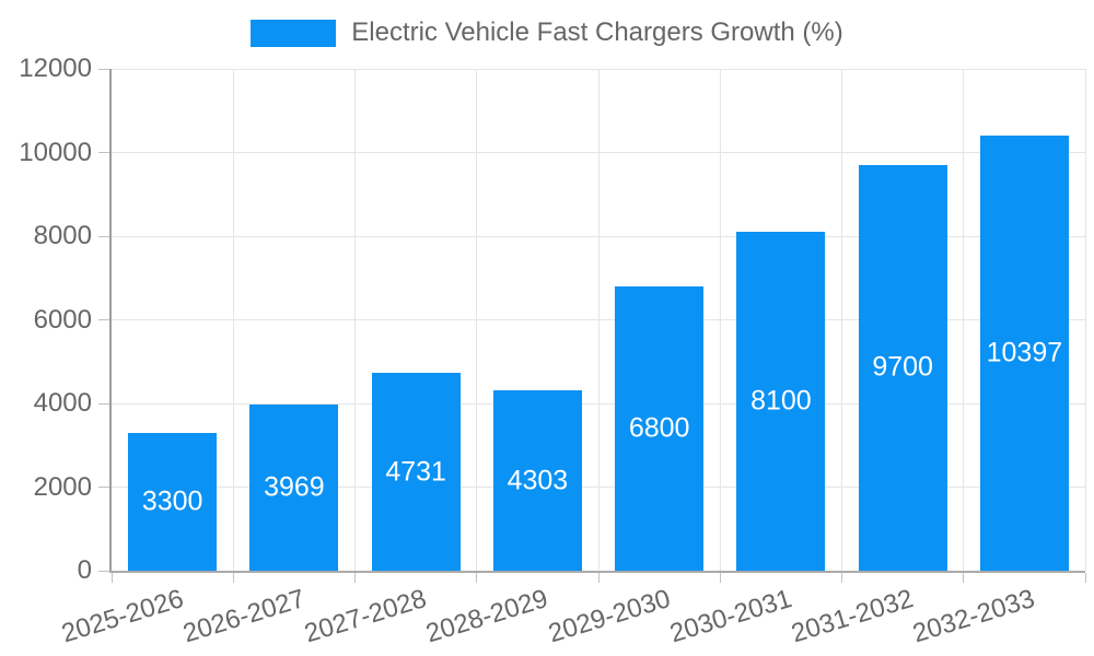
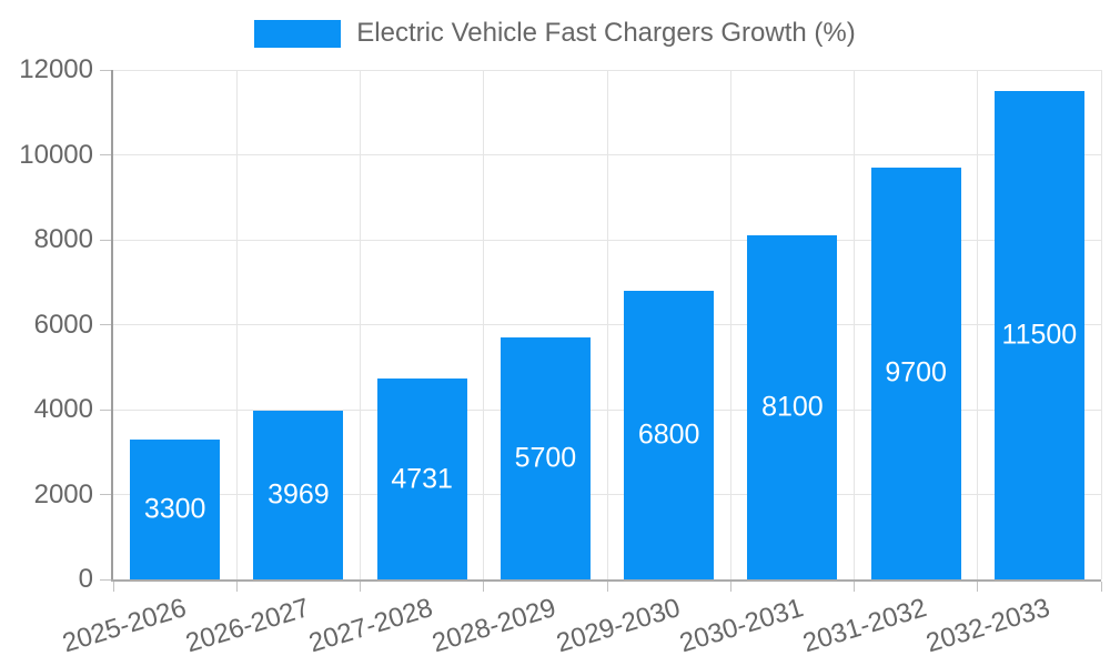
2028-2029: 4303 -> 5700
2032-2033: 10397 -> 11500
